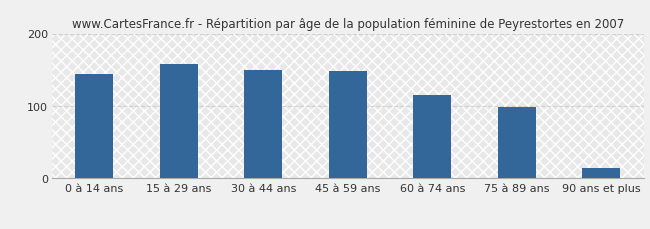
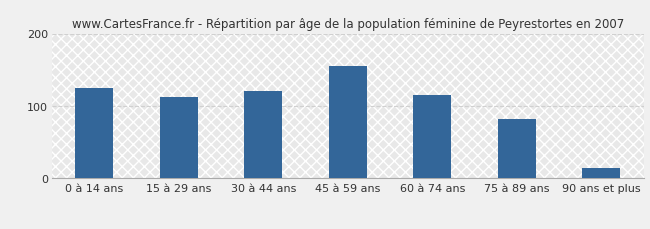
0 à 14 ans: 144 -> 125
15 à 29 ans: 158 -> 112
30 à 44 ans: 150 -> 120
45 à 59 ans: 148 -> 155
75 à 89 ans: 98 -> 82
